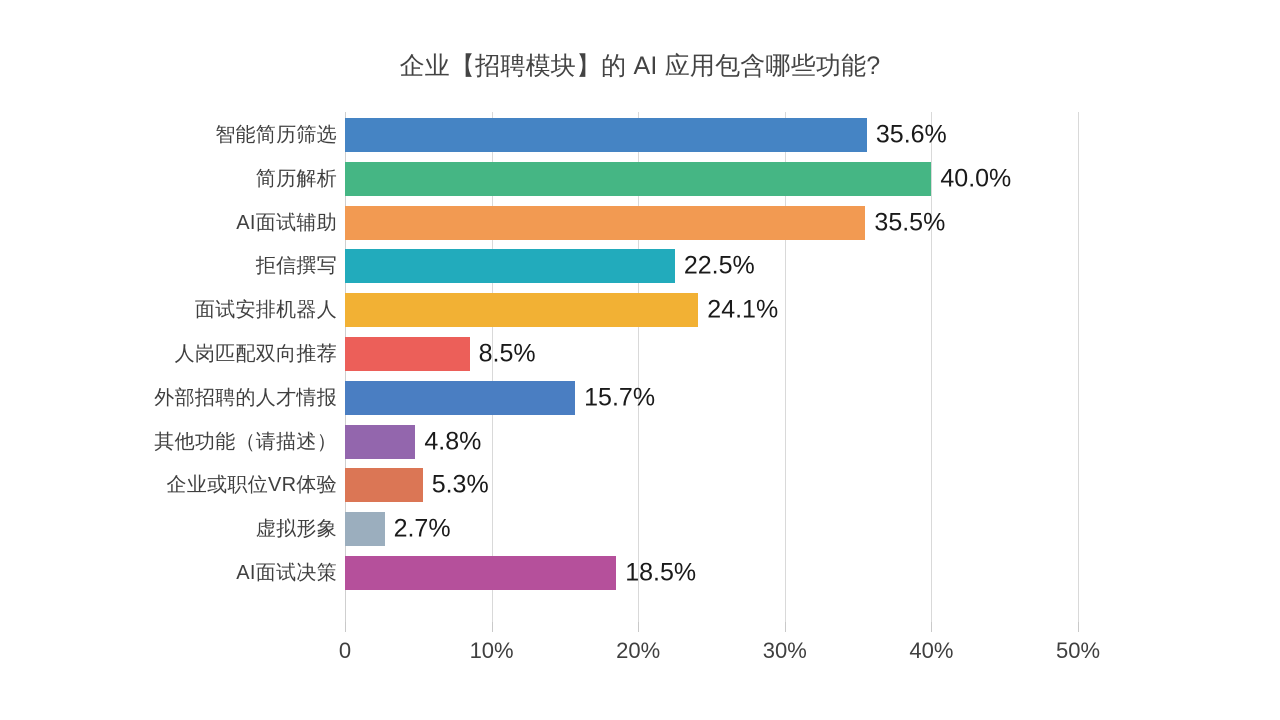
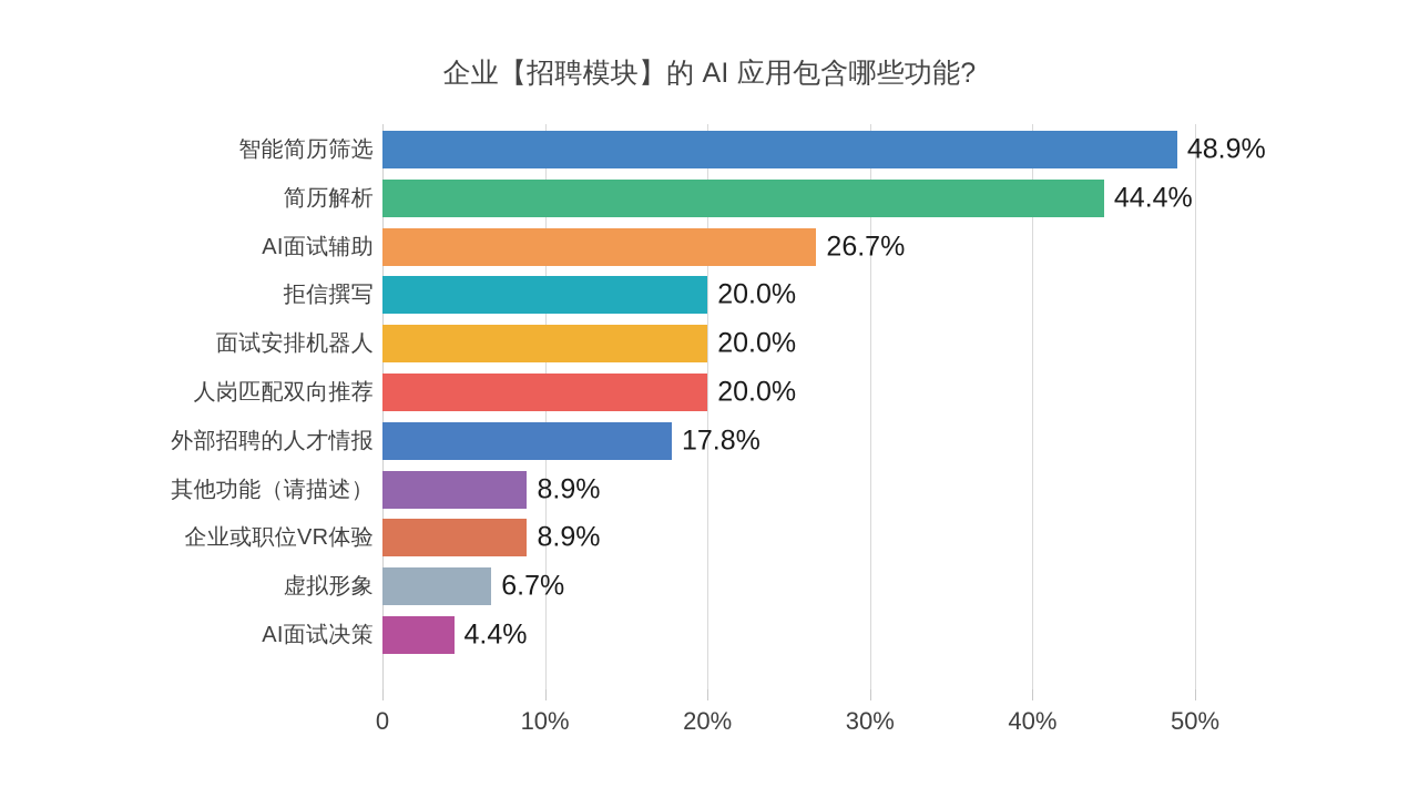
智能简历筛选: 35.6% -> 48.9%
简历解析: 40.0% -> 44.4%
AI面试辅助: 35.5% -> 26.7%
拒信撰写: 22.5% -> 20.0%
面试安排机器人: 24.1% -> 20.0%
人岗匹配双向推荐: 8.5% -> 20.0%
外部招聘的人才情报: 15.7% -> 17.8%
其他功能（请描述）: 4.8% -> 8.9%
企业或职位VR体验: 5.3% -> 8.9%
虚拟形象: 2.7% -> 6.7%
AI面试决策: 18.5% -> 4.4%
